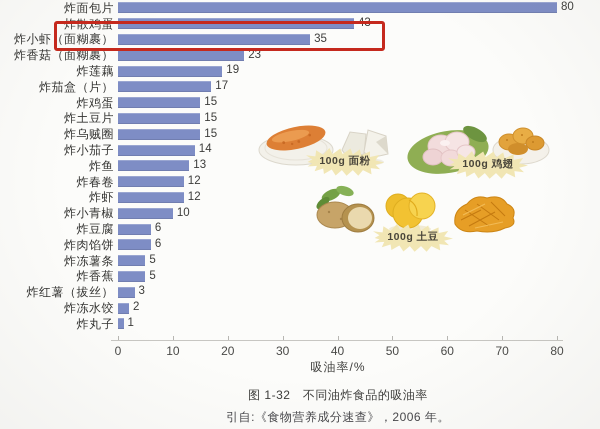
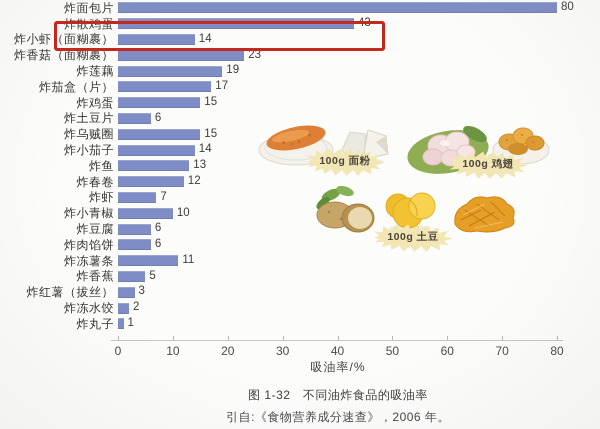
炸小虾（面糊裹）: 35 -> 14
炸土豆片: 15 -> 6
炸虾: 12 -> 7
炸冻薯条: 5 -> 11
